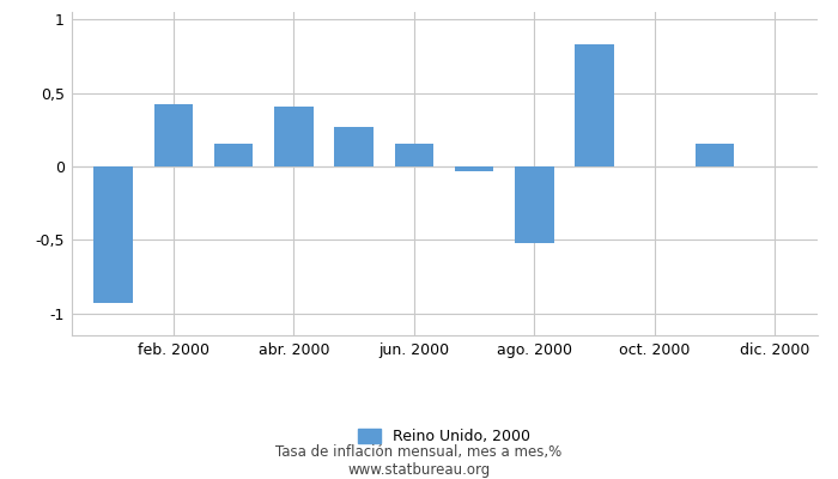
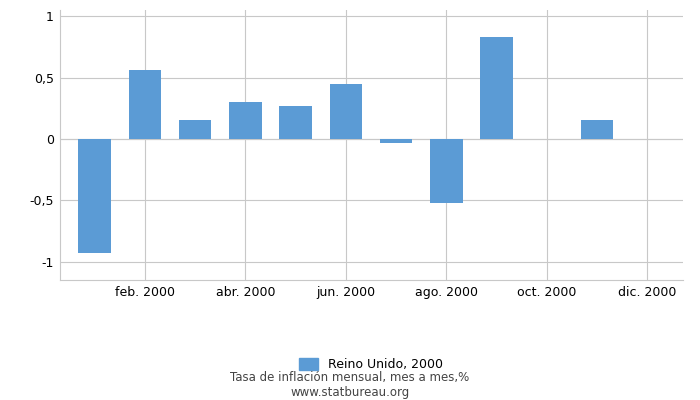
feb. 2000: 0,42 -> 0,56
abr. 2000: 0,41 -> 0,30
jun. 2000: 0,15 -> 0,45
